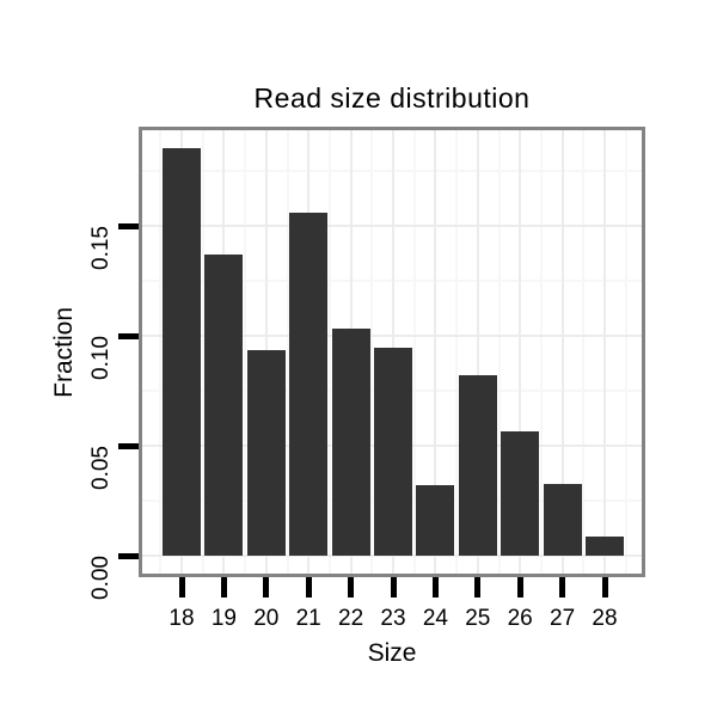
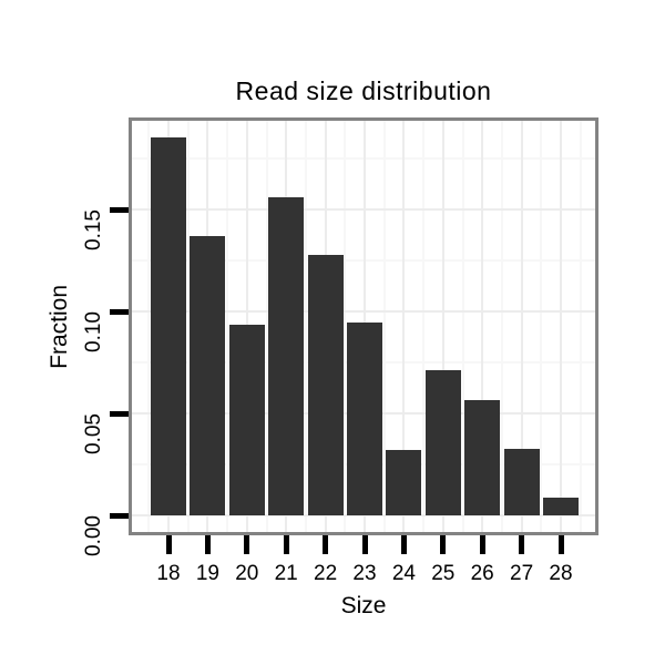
22: 0.103 -> 0.128
25: 0.082 -> 0.071
